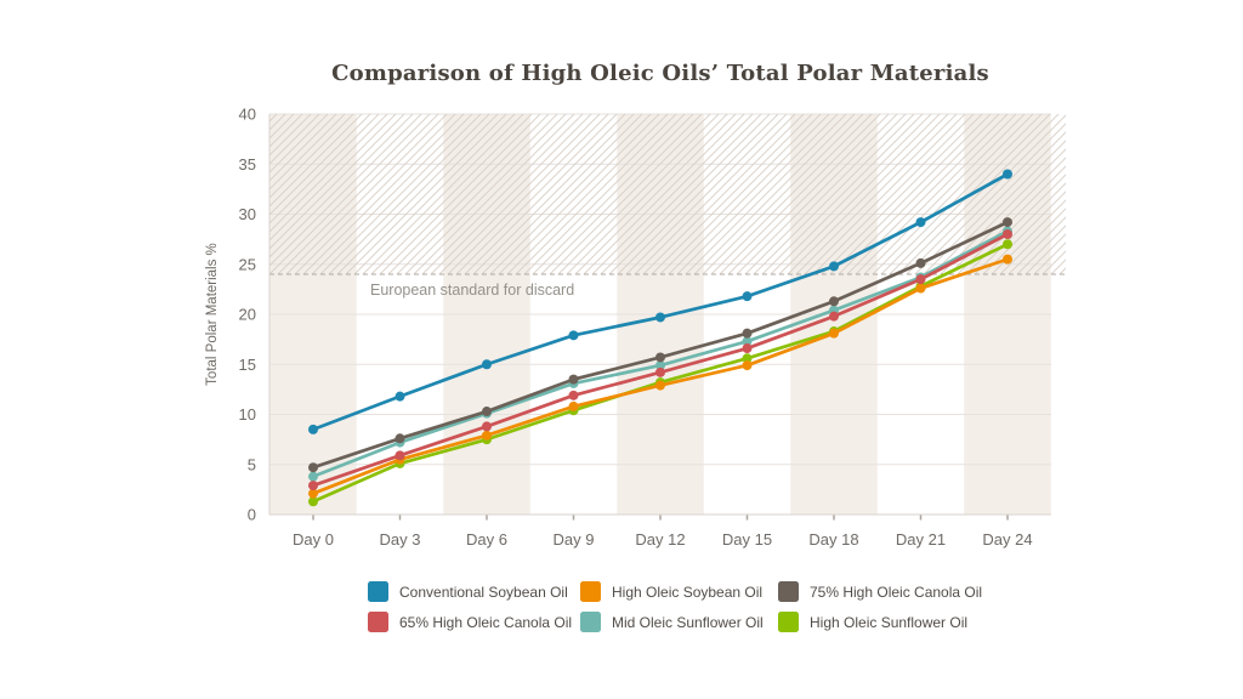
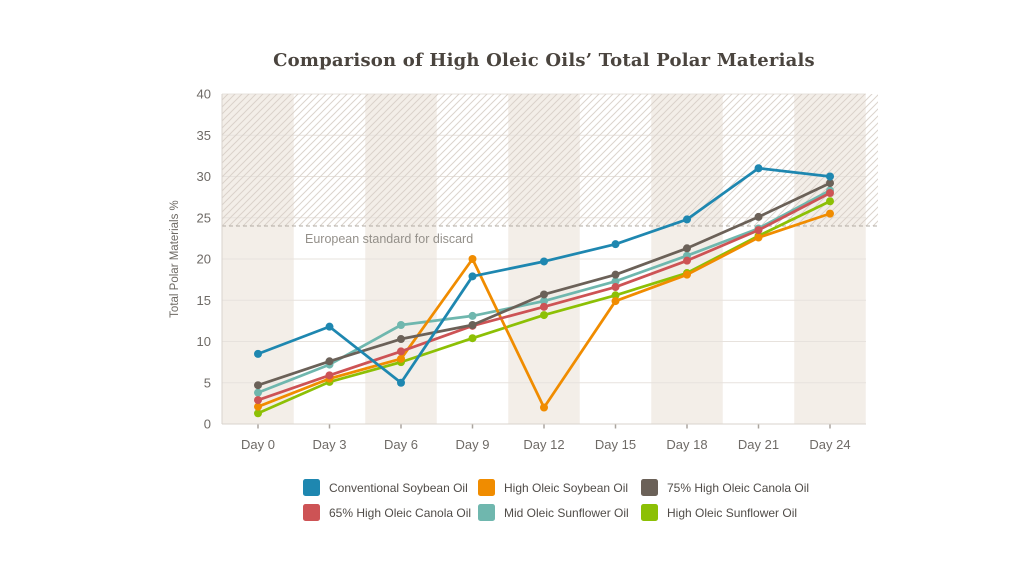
Conventional Soybean Oil/Day 6: 15 -> 5
Mid Oleic Sunflower Oil/Day 6: 10 -> 12
High Oleic Soybean Oil/Day 9: 11 -> 20
75% High Oleic Canola Oil/Day 9: 14 -> 12
High Oleic Soybean Oil/Day 12: 13 -> 2
Conventional Soybean Oil/Day 21: 29 -> 31
Conventional Soybean Oil/Day 24: 34 -> 30
